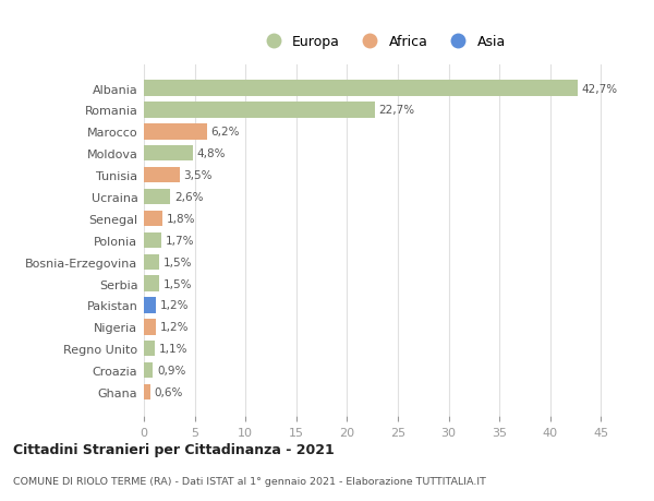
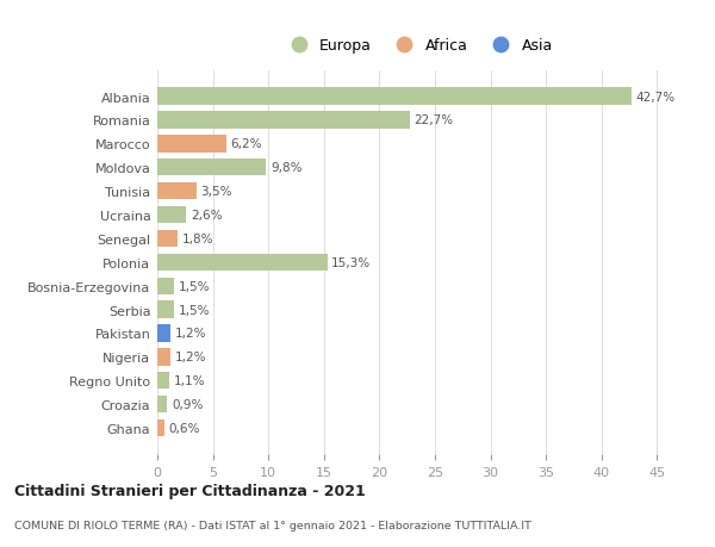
Moldova: 4,8% -> 9,8%
Polonia: 1,7% -> 15,3%
